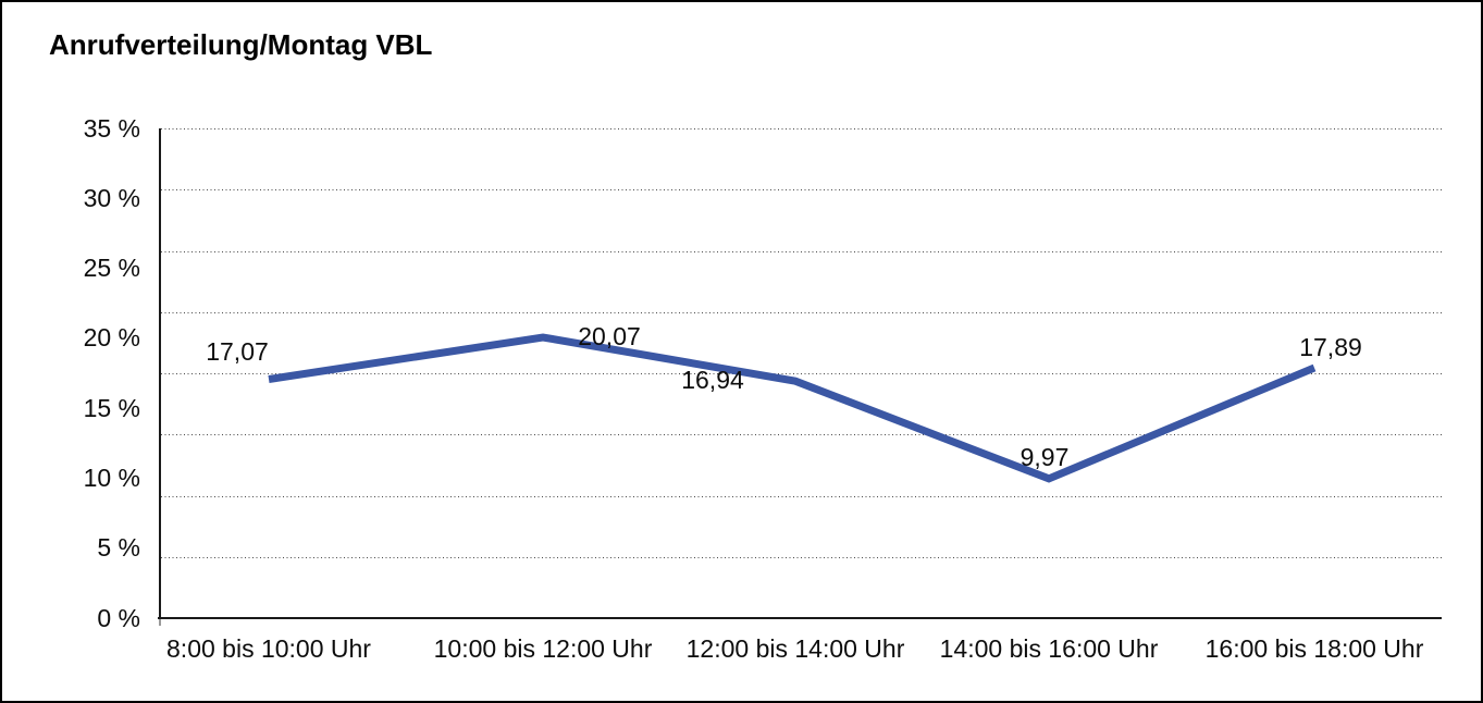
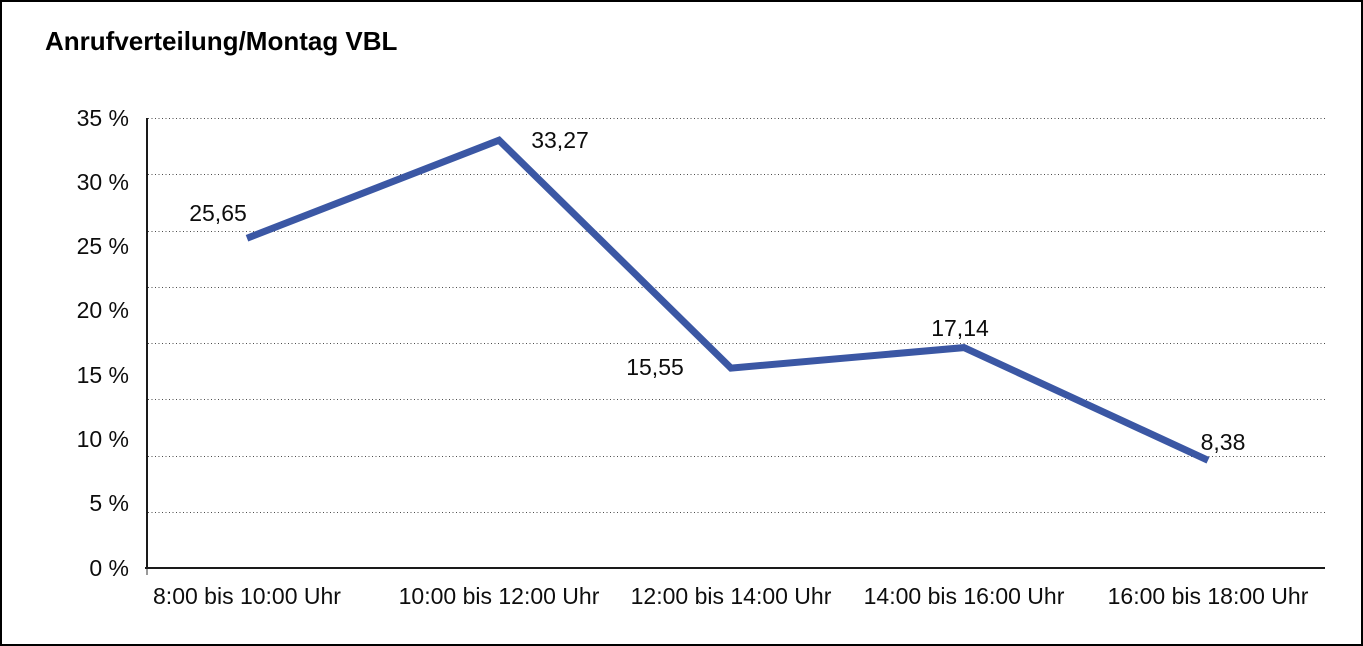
8:00 bis 10:00 Uhr: 17,07 -> 25,65
10:00 bis 12:00 Uhr: 20,07 -> 33,27
12:00 bis 14:00 Uhr: 16,94 -> 15,55
14:00 bis 16:00 Uhr: 9,97 -> 17,14
16:00 bis 18:00 Uhr: 17,89 -> 8,38
